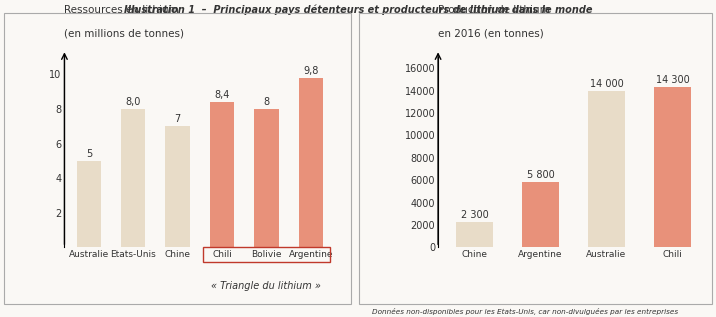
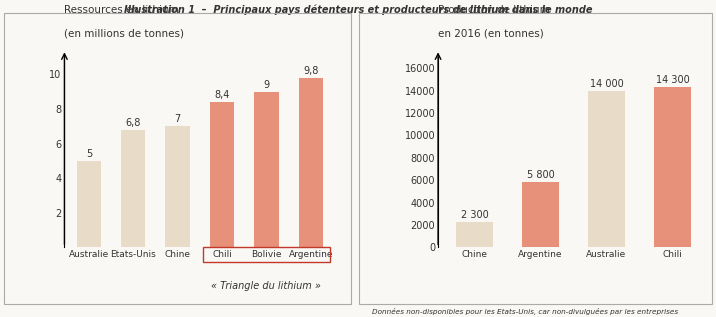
Etats-Unis: 8,0 -> 6,8
Bolivie: 8 -> 9
